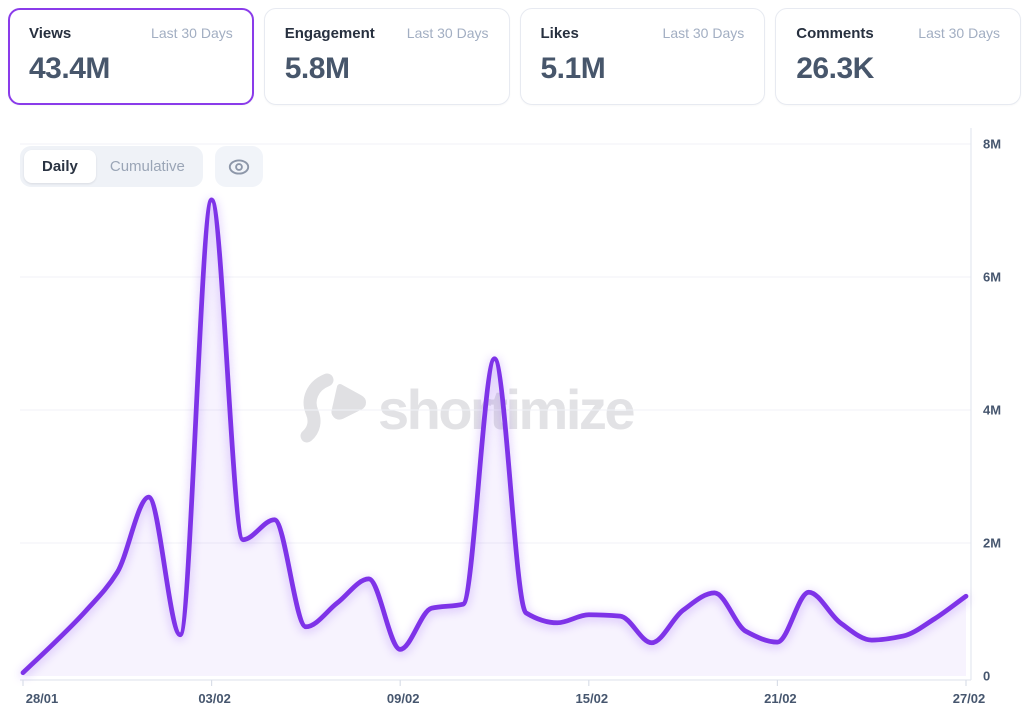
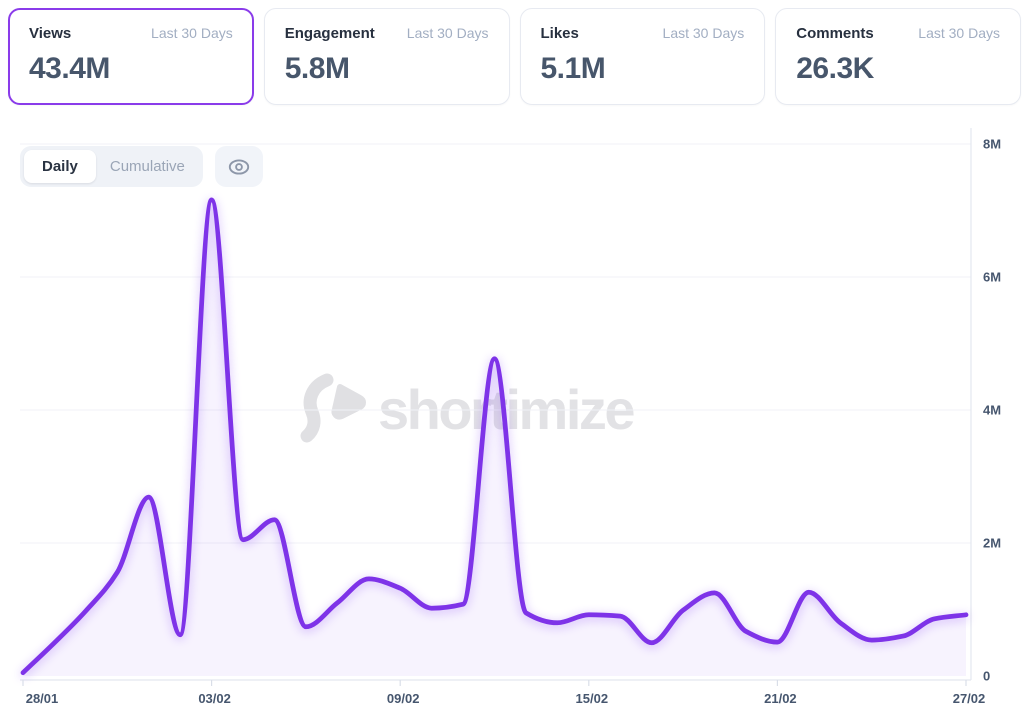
09/02: 0.4M -> 1.3M
27/02: 1.2M -> 0.9M
